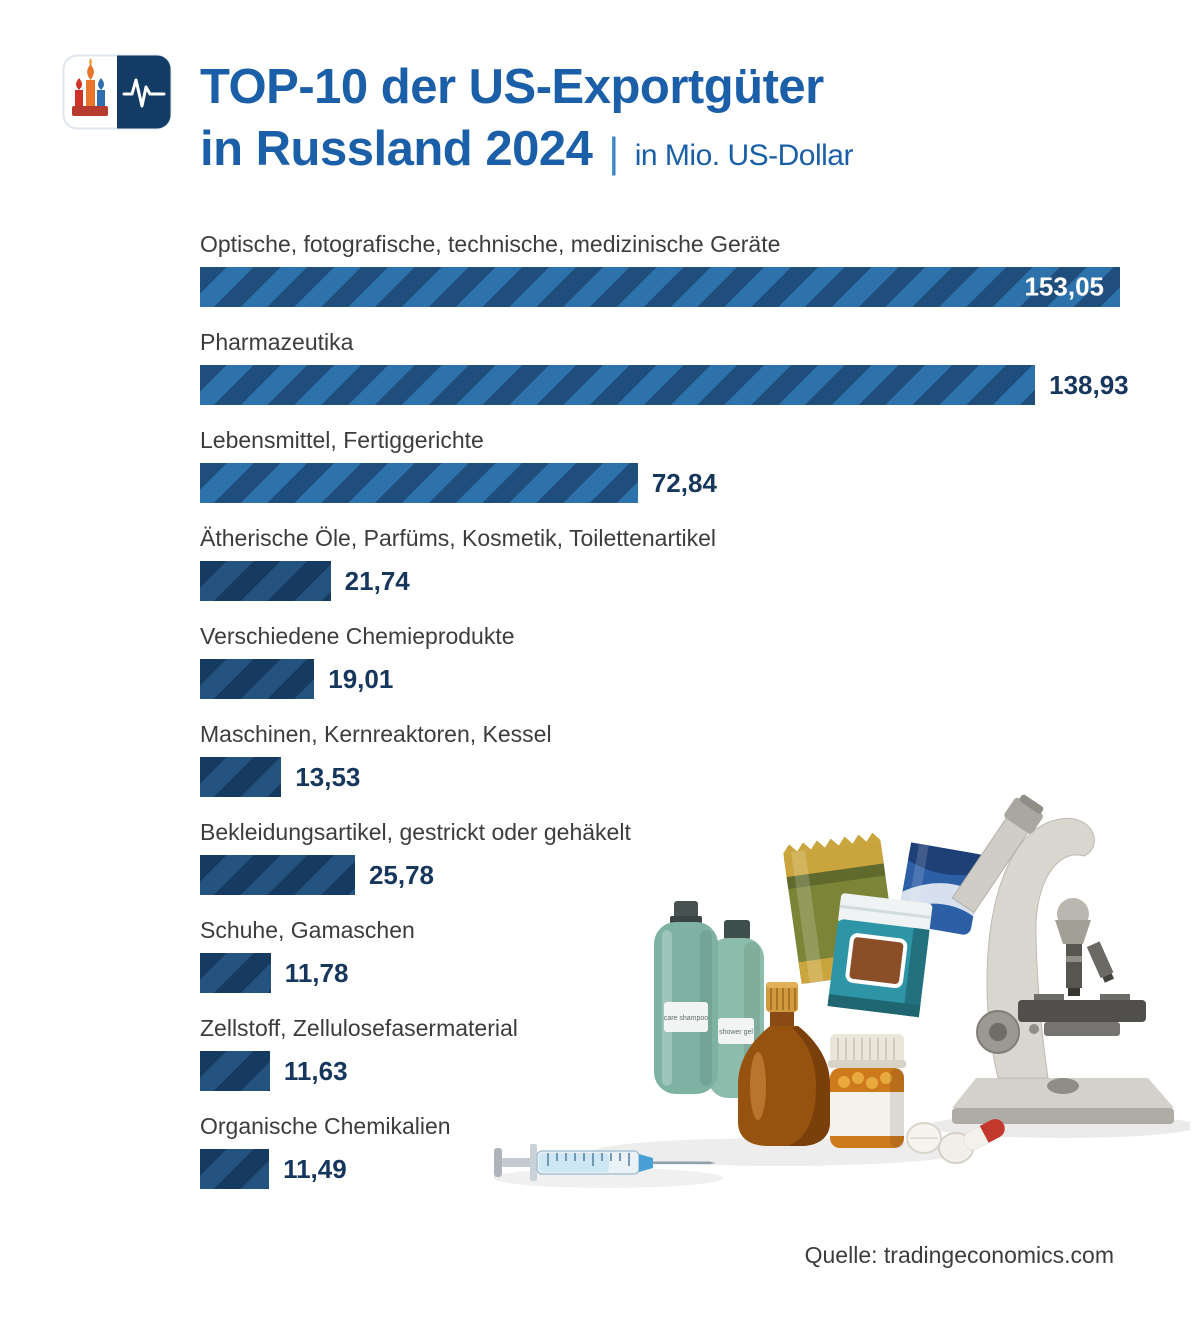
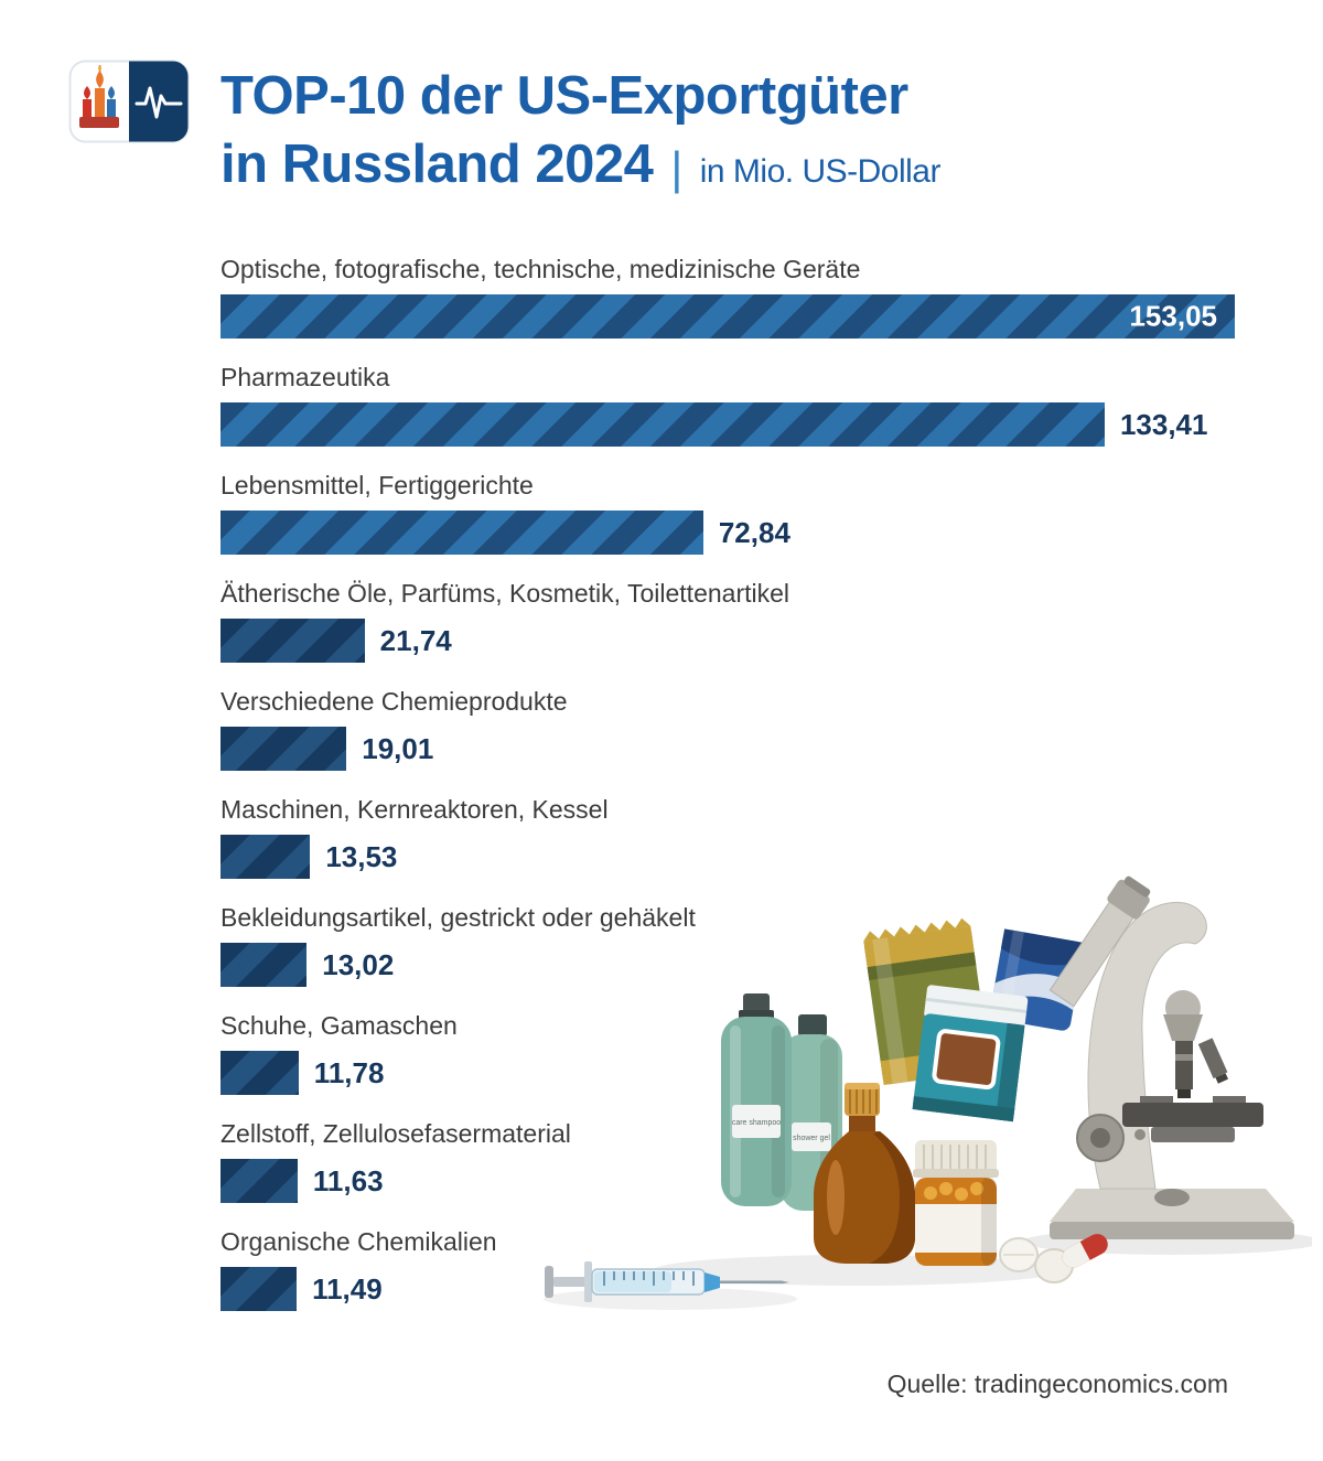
Pharmazeutika: 138,93 -> 133,41
Bekleidungsartikel, gestrickt oder gehäkelt: 25,78 -> 13,02
